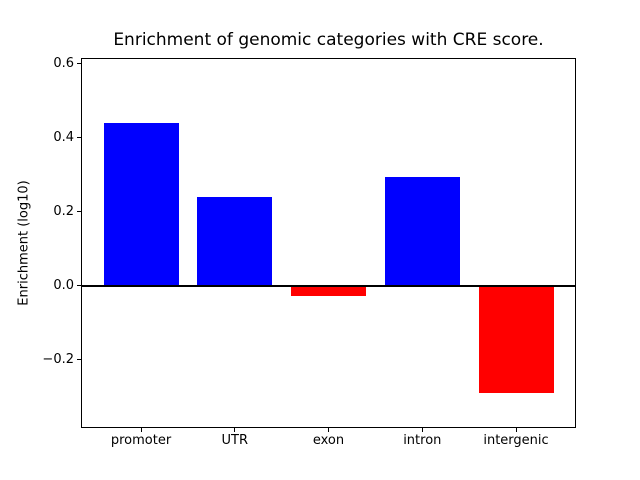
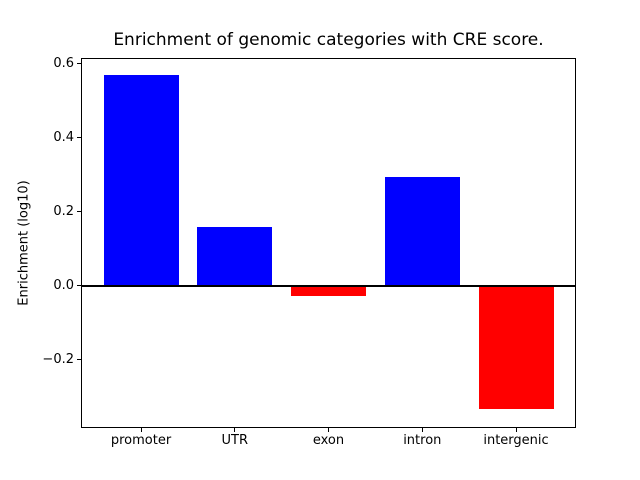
promoter: 0.44 -> 0.57
UTR: 0.24 -> 0.16
intergenic: -0.29 -> -0.33
